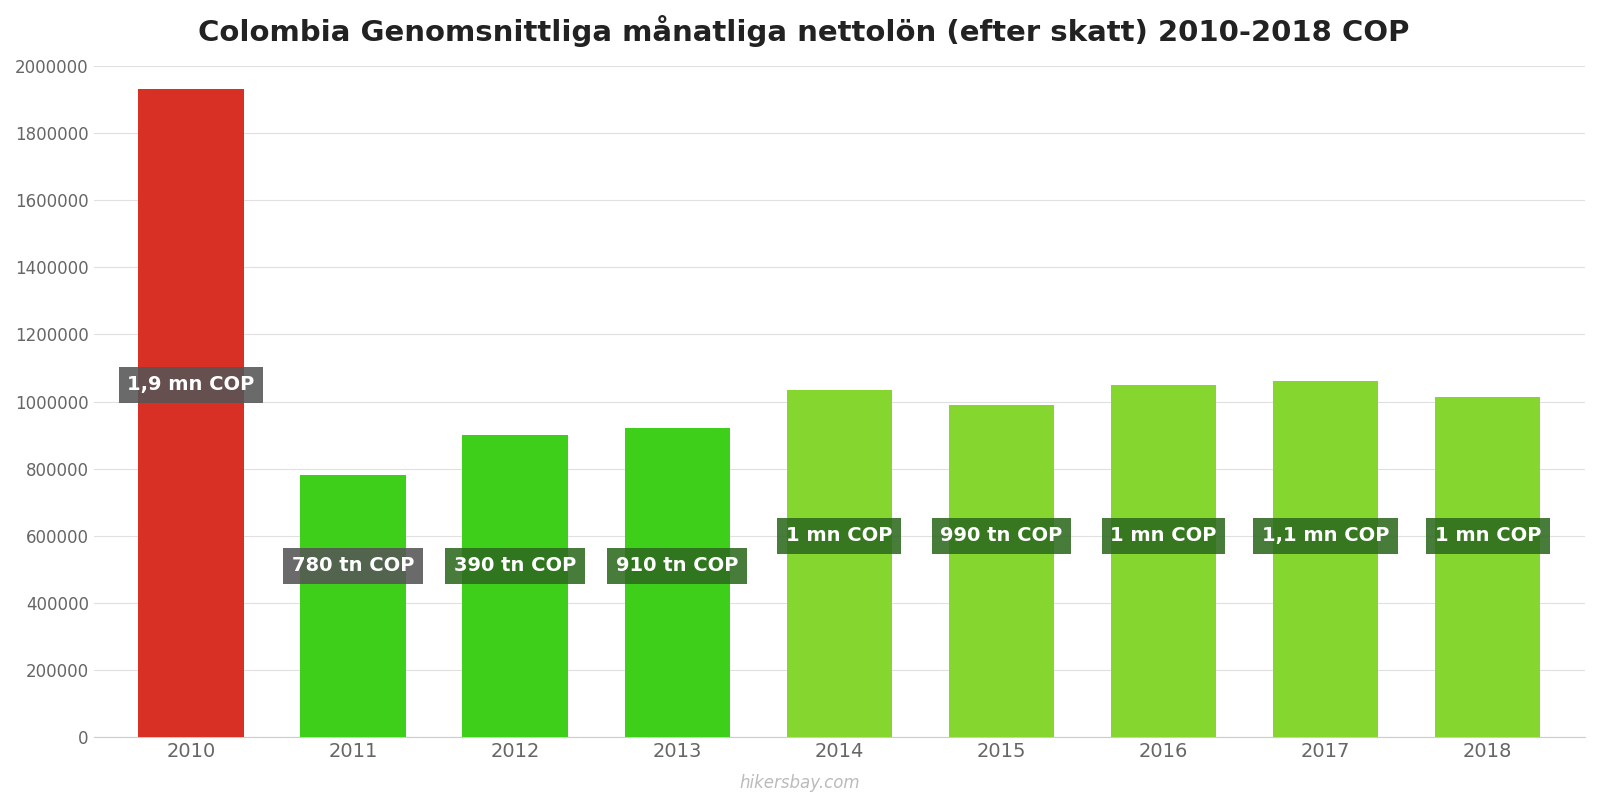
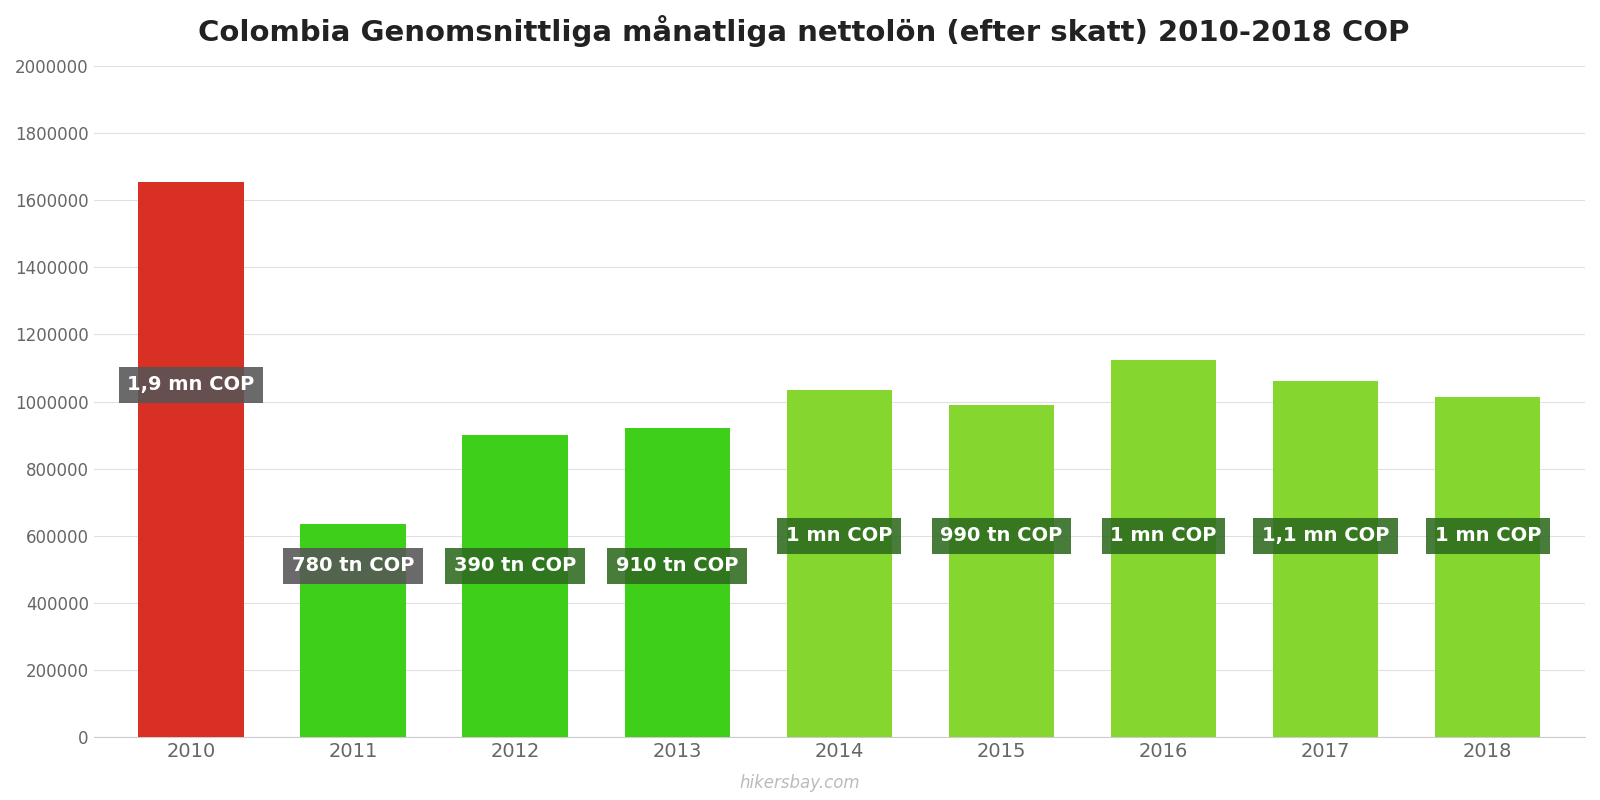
2010: 1930000 -> 1655000
2011: 780000 -> 635000
2016: 1050000 -> 1125000
